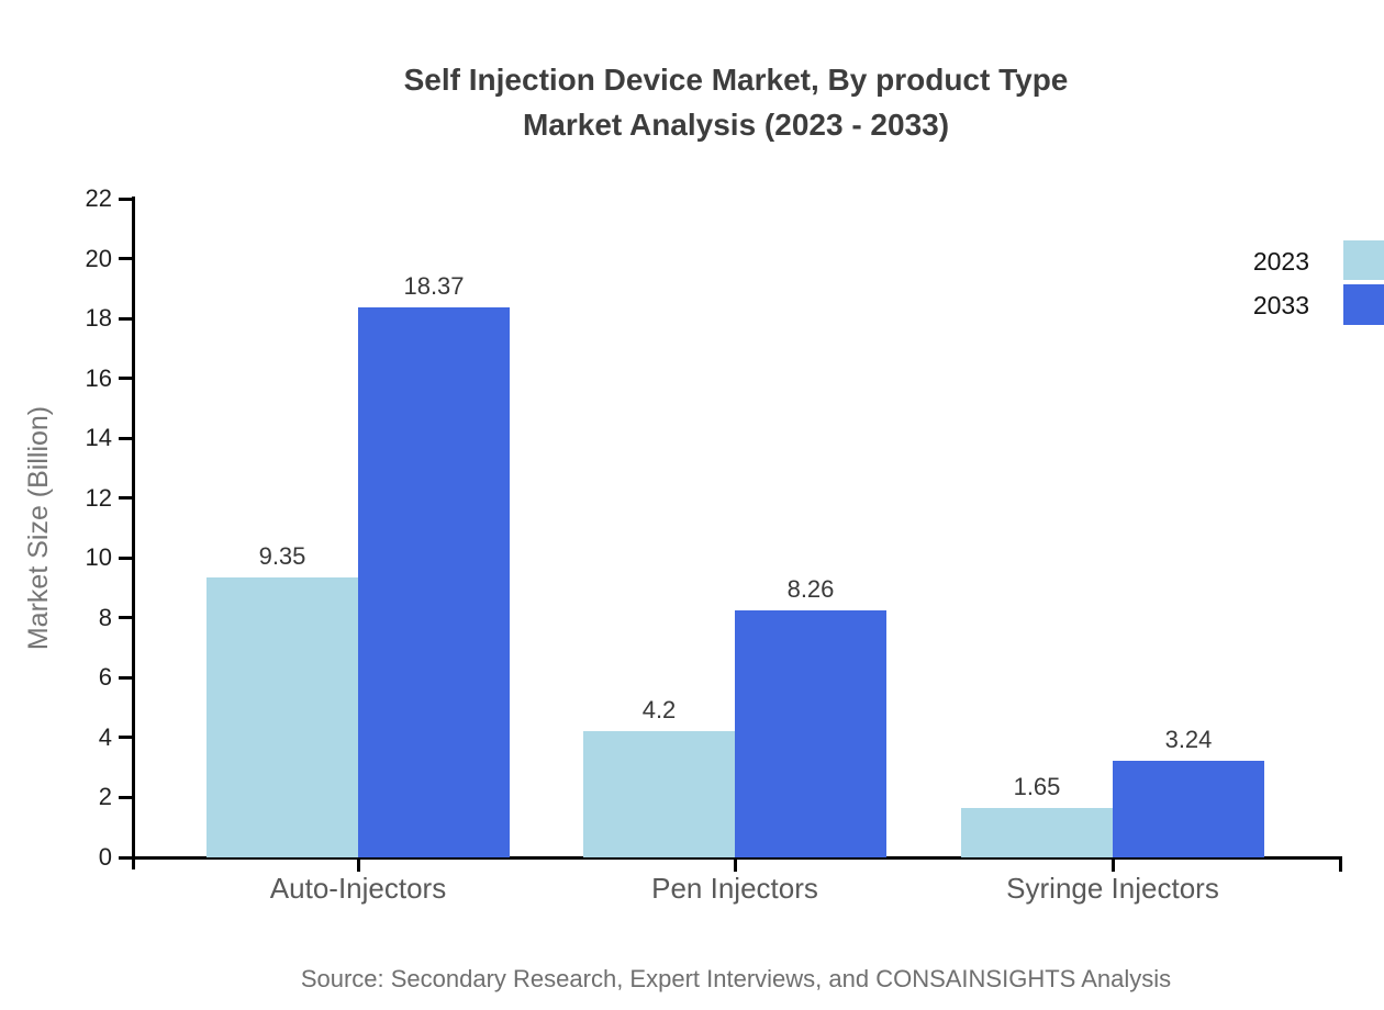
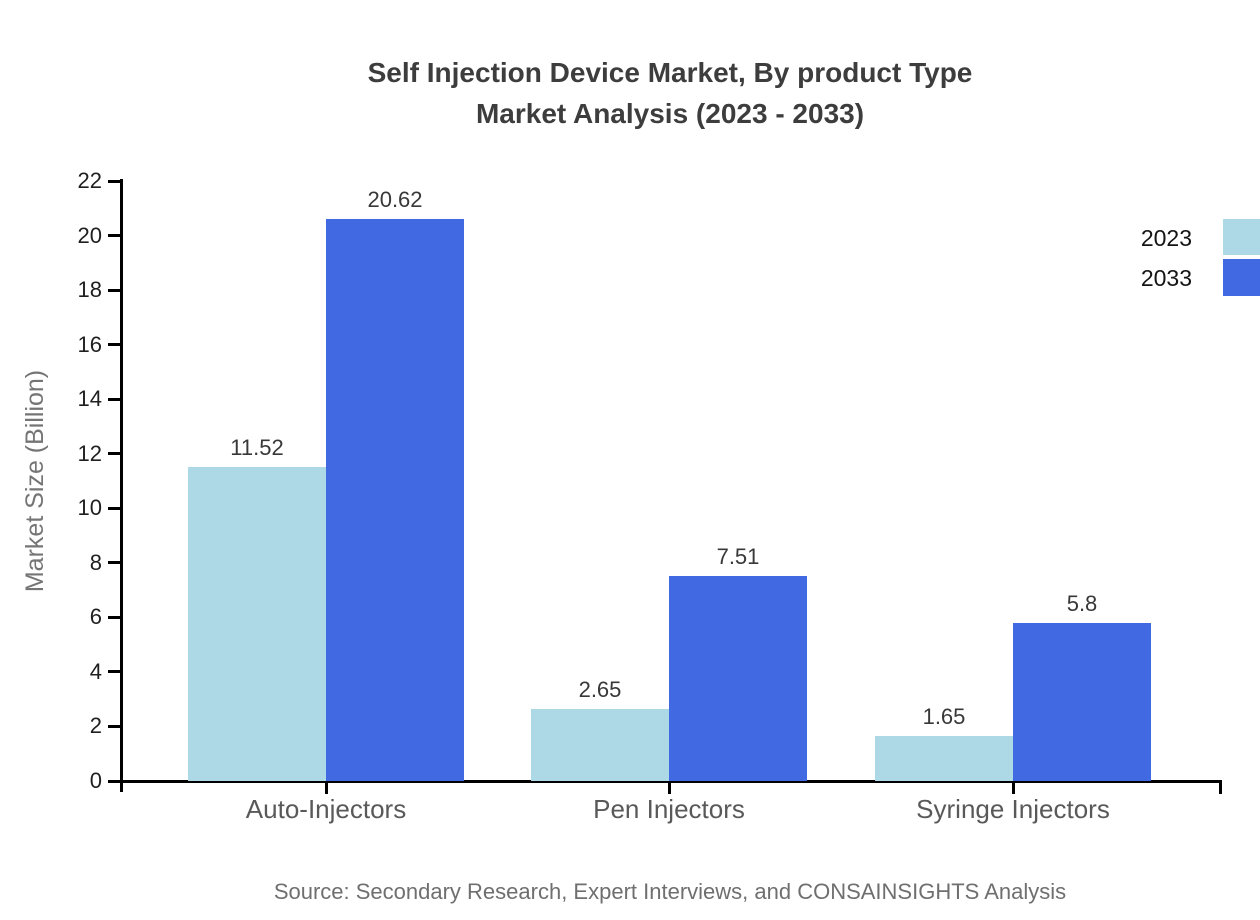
2023/Auto-Injectors: 9.35 -> 11.52
2033/Auto-Injectors: 18.37 -> 20.62
2023/Pen Injectors: 4.2 -> 2.65
2033/Pen Injectors: 8.26 -> 7.51
2033/Syringe Injectors: 3.24 -> 5.8
